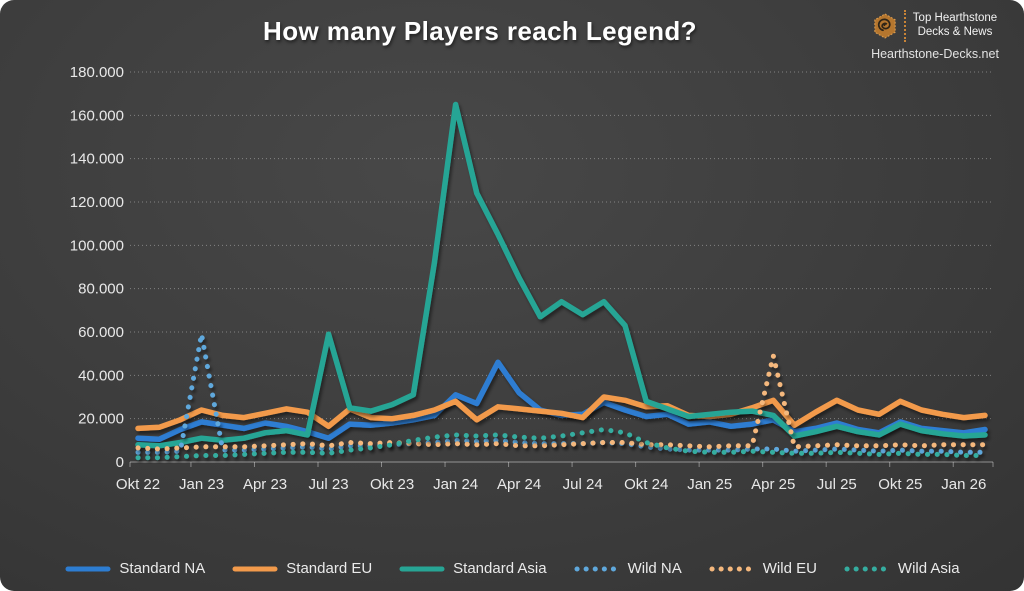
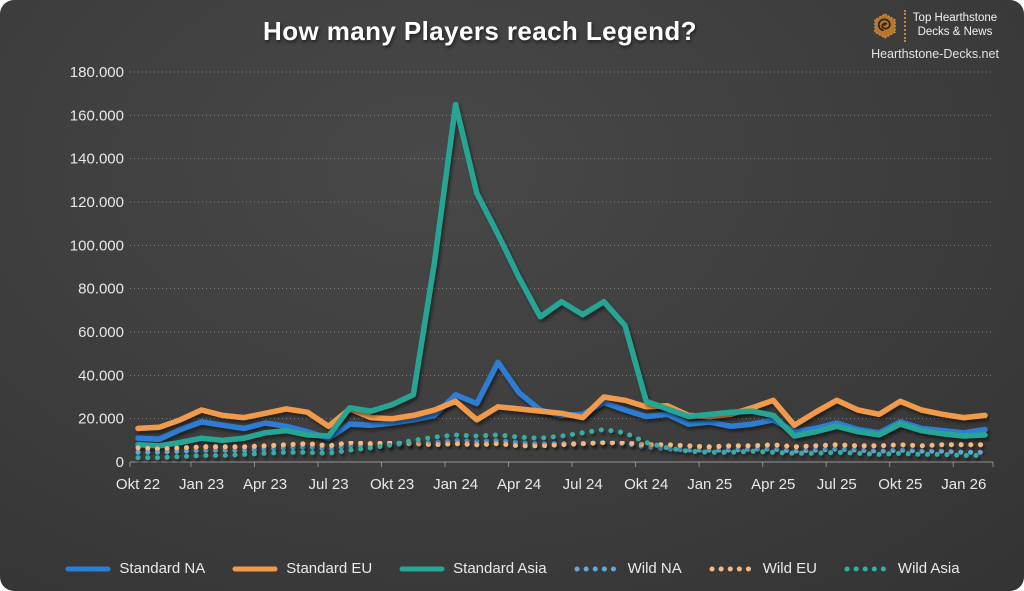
Wild NA/Jan 23: 59000 -> 6000
Standard Asia/Jul 23: 59000 -> 12000
Wild EU/Apr 25: 49000 -> 8000
